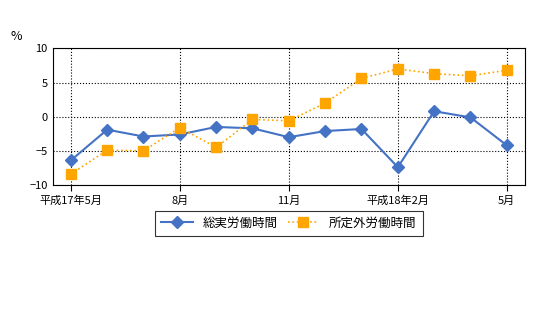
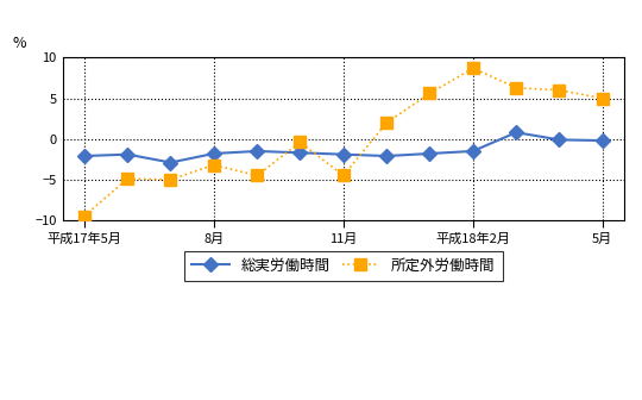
総実労働時間/平成17年5月: -6.4 -> -2.1
所定外労働時間/平成17年5月: -8.4 -> -9.5
総実労働時間/8月: -2.6 -> -1.8
所定外労働時間/8月: -1.6 -> -3.2
総実労働時間/11月: -3.0 -> -1.9
所定外労働時間/11月: -0.6 -> -4.5
総実労働時間/平成18年2月: -7.4 -> -1.5
所定外労働時間/平成18年2月: 7.0 -> 8.7
総実労働時間/5月: -4.2 -> -0.2
所定外労働時間/5月: 6.8 -> 5.0
